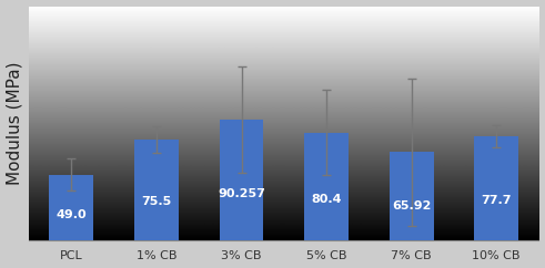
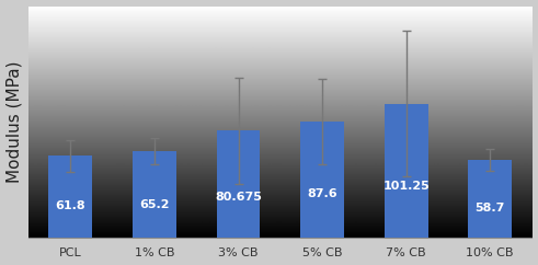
PCL: 49.0 -> 61.8
1% CB: 75.5 -> 65.2
3% CB: 90.257 -> 80.675
5% CB: 80.4 -> 87.6
7% CB: 65.92 -> 101.25
10% CB: 77.7 -> 58.7
